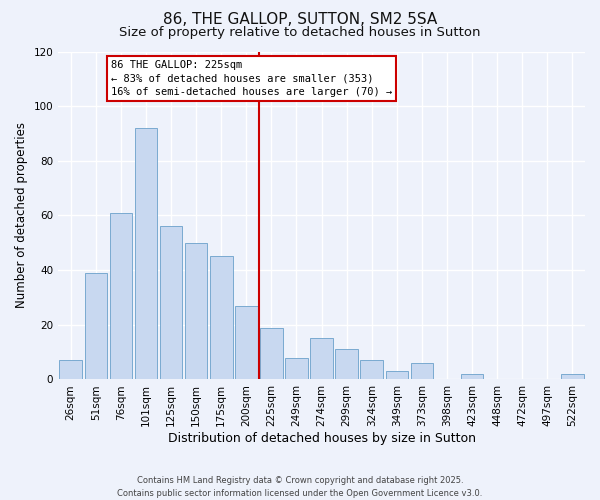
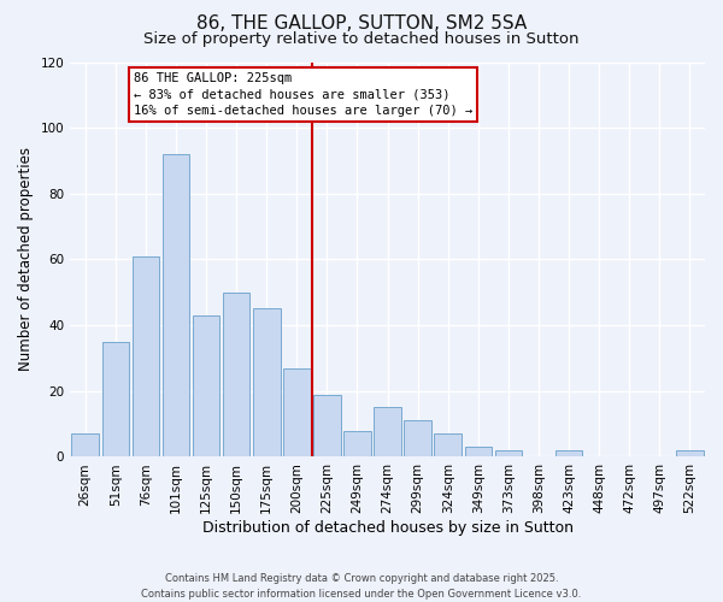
51sqm: 39 -> 35
125sqm: 56 -> 43
373sqm: 6 -> 2
